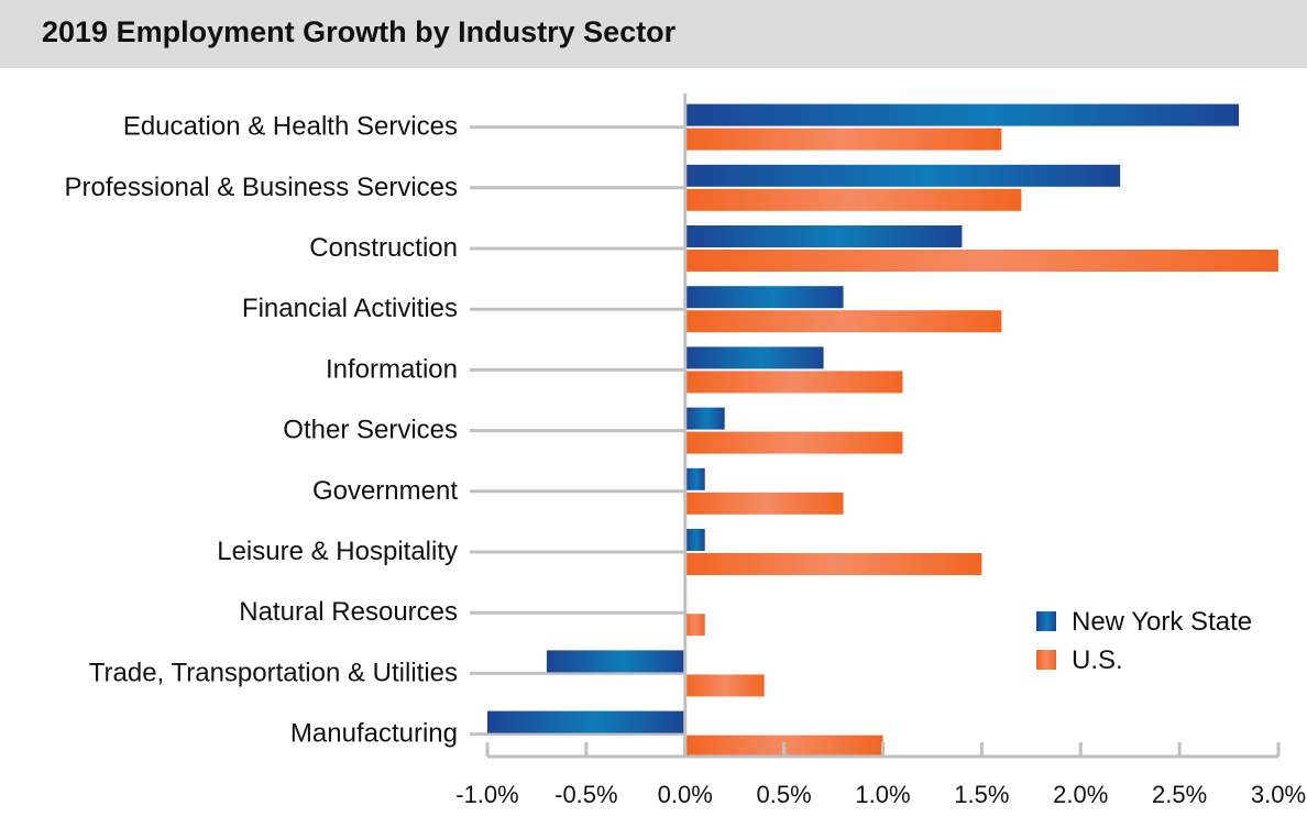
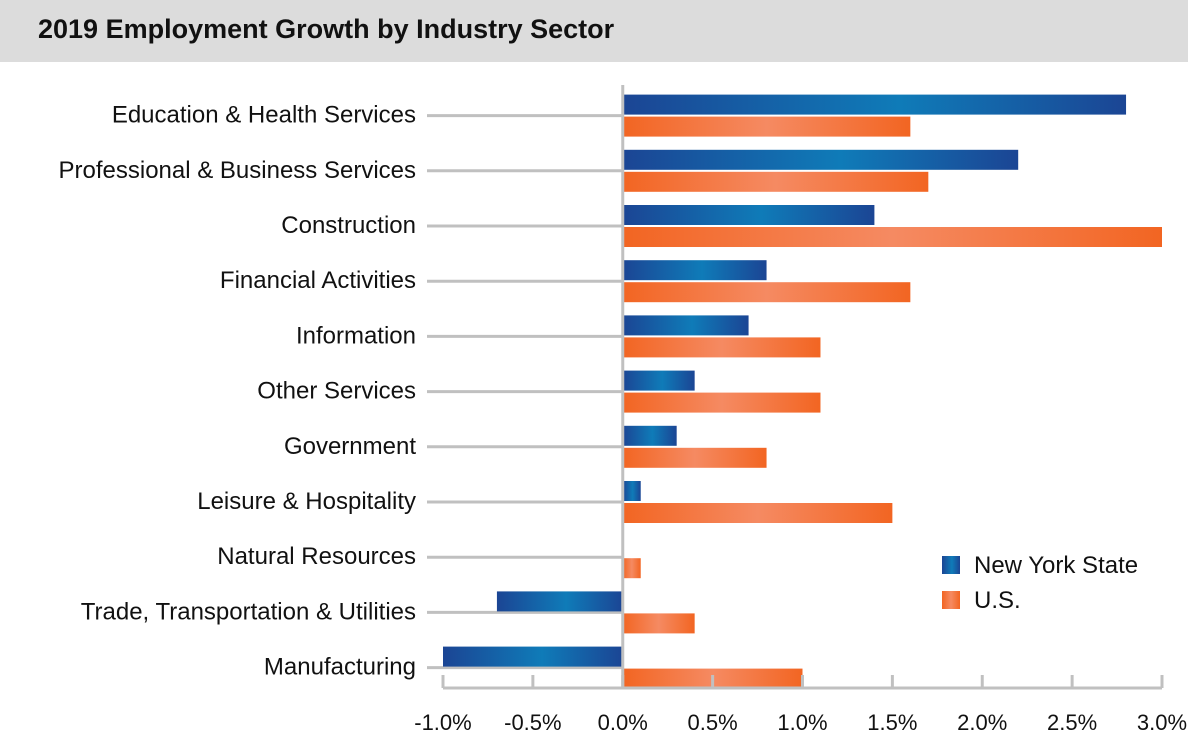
New York State/Other Services: 0.2% -> 0.4%
New York State/Government: 0.1% -> 0.3%
